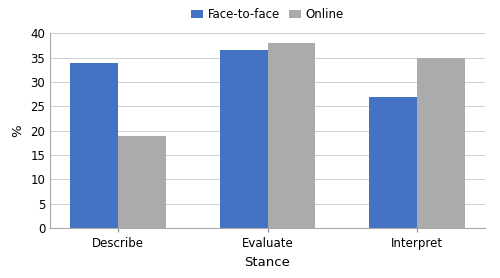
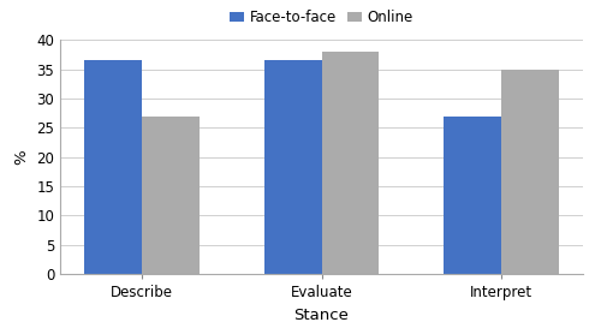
Face-to-face/Describe: 34.0 -> 36.5
Online/Describe: 19 -> 27
